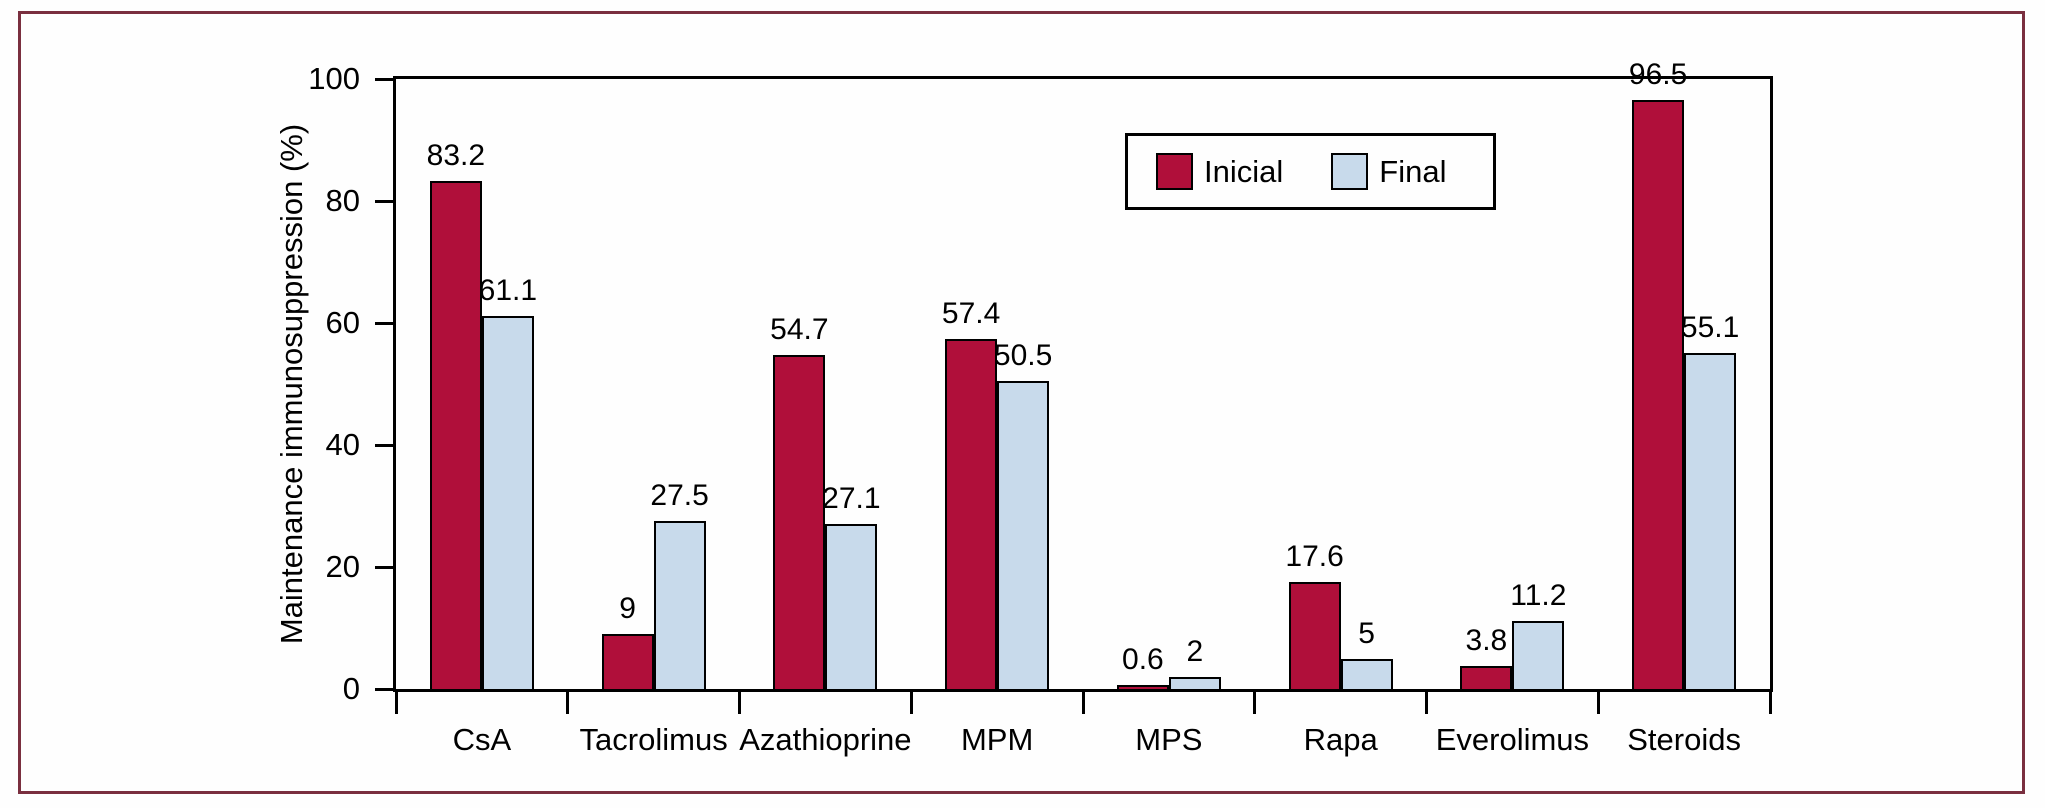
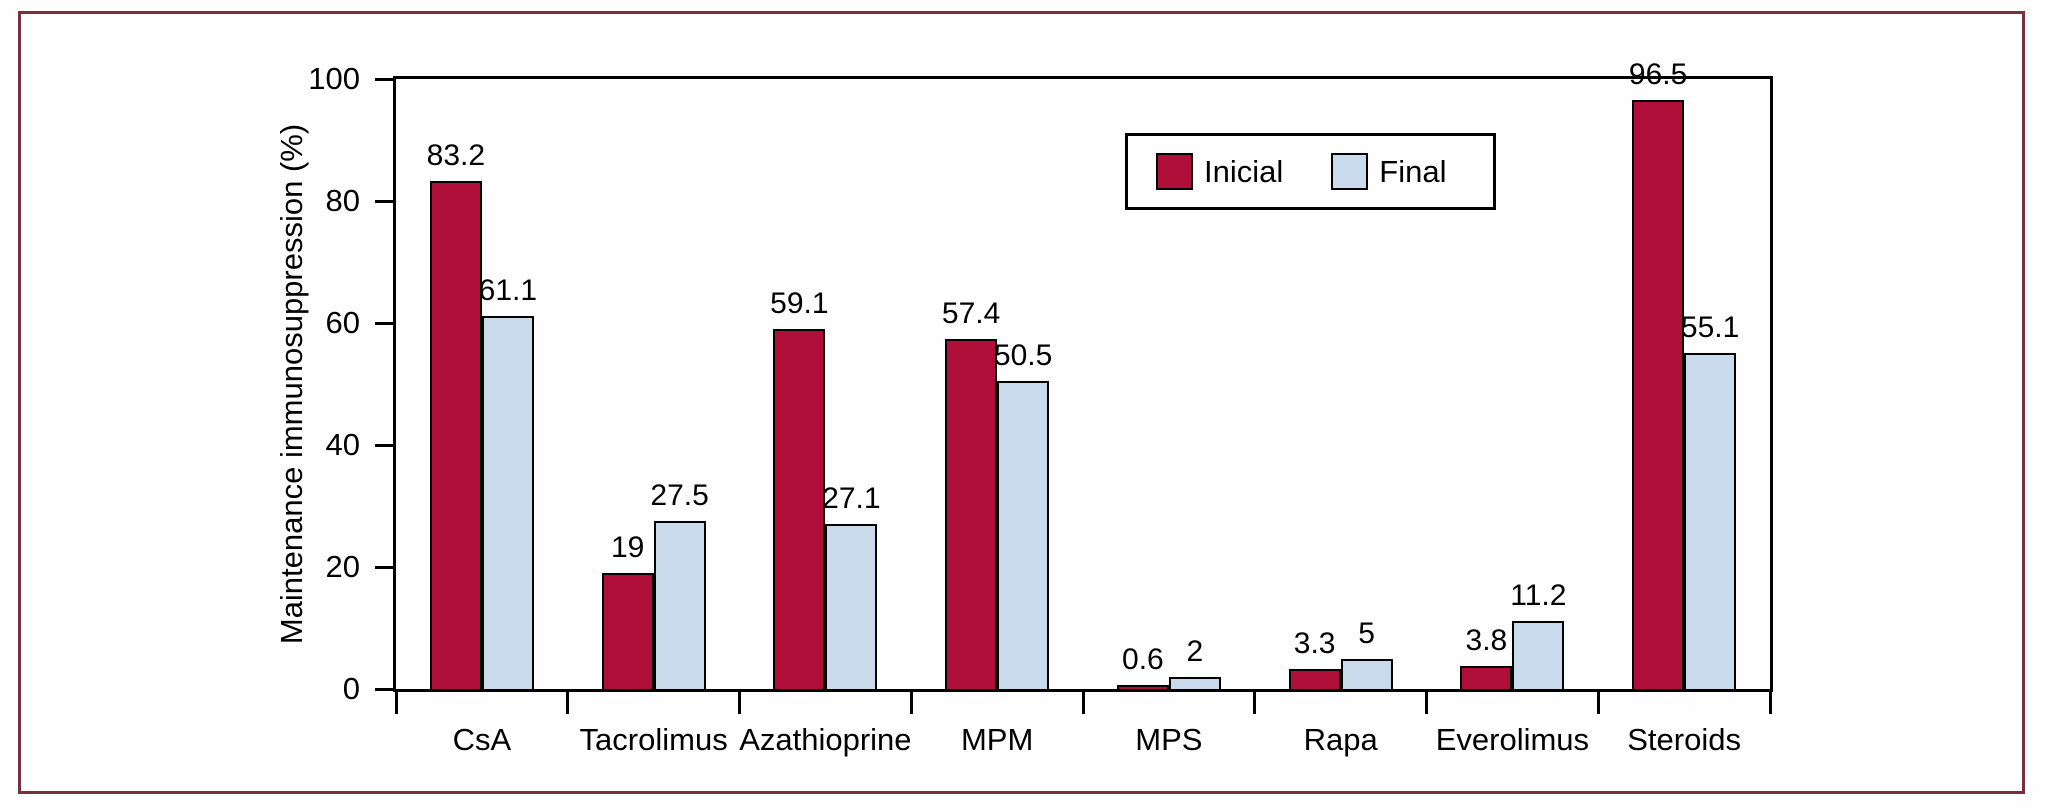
Inicial/Tacrolimus: 9 -> 19
Inicial/Azathioprine: 54.7 -> 59.1
Inicial/Rapa: 17.6 -> 3.3
